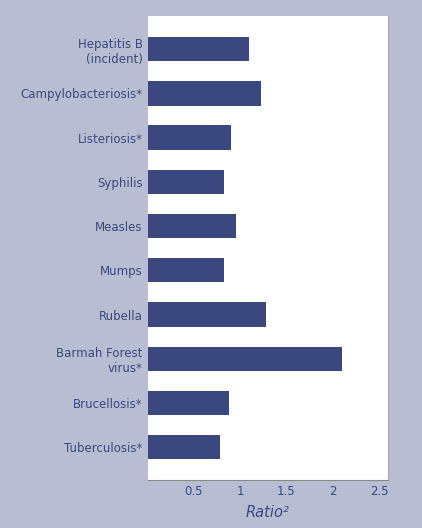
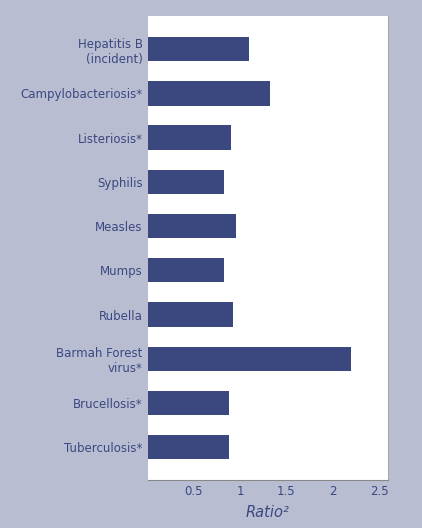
Campylobacteriosis*: 1.22 -> 1.32
Rubella: 1.28 -> 0.92
Barmah Forest virus*: 2.10 -> 2.20
Tuberculosis*: 0.78 -> 0.88
